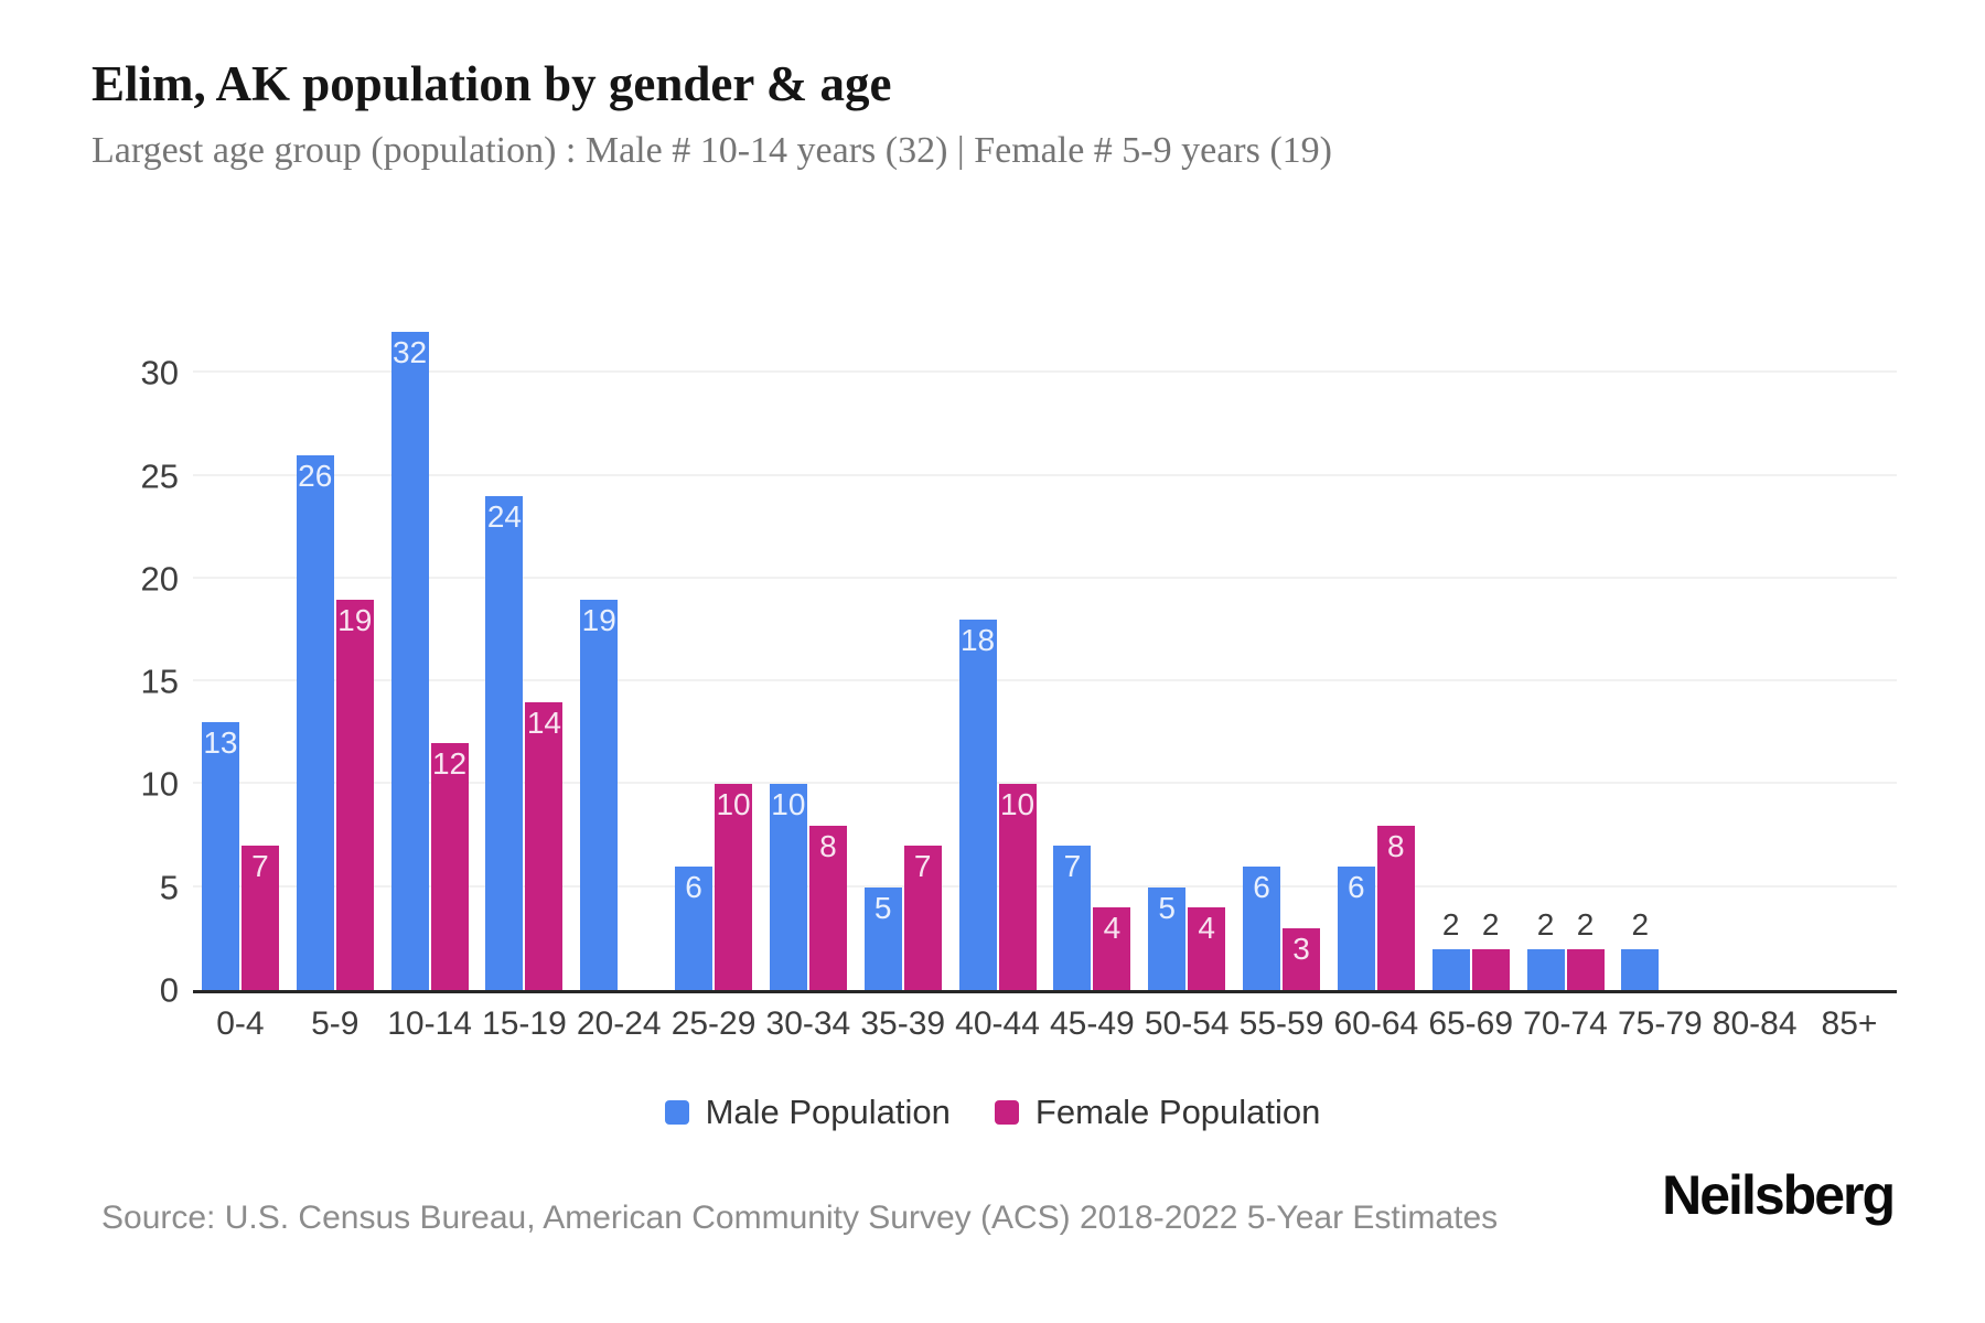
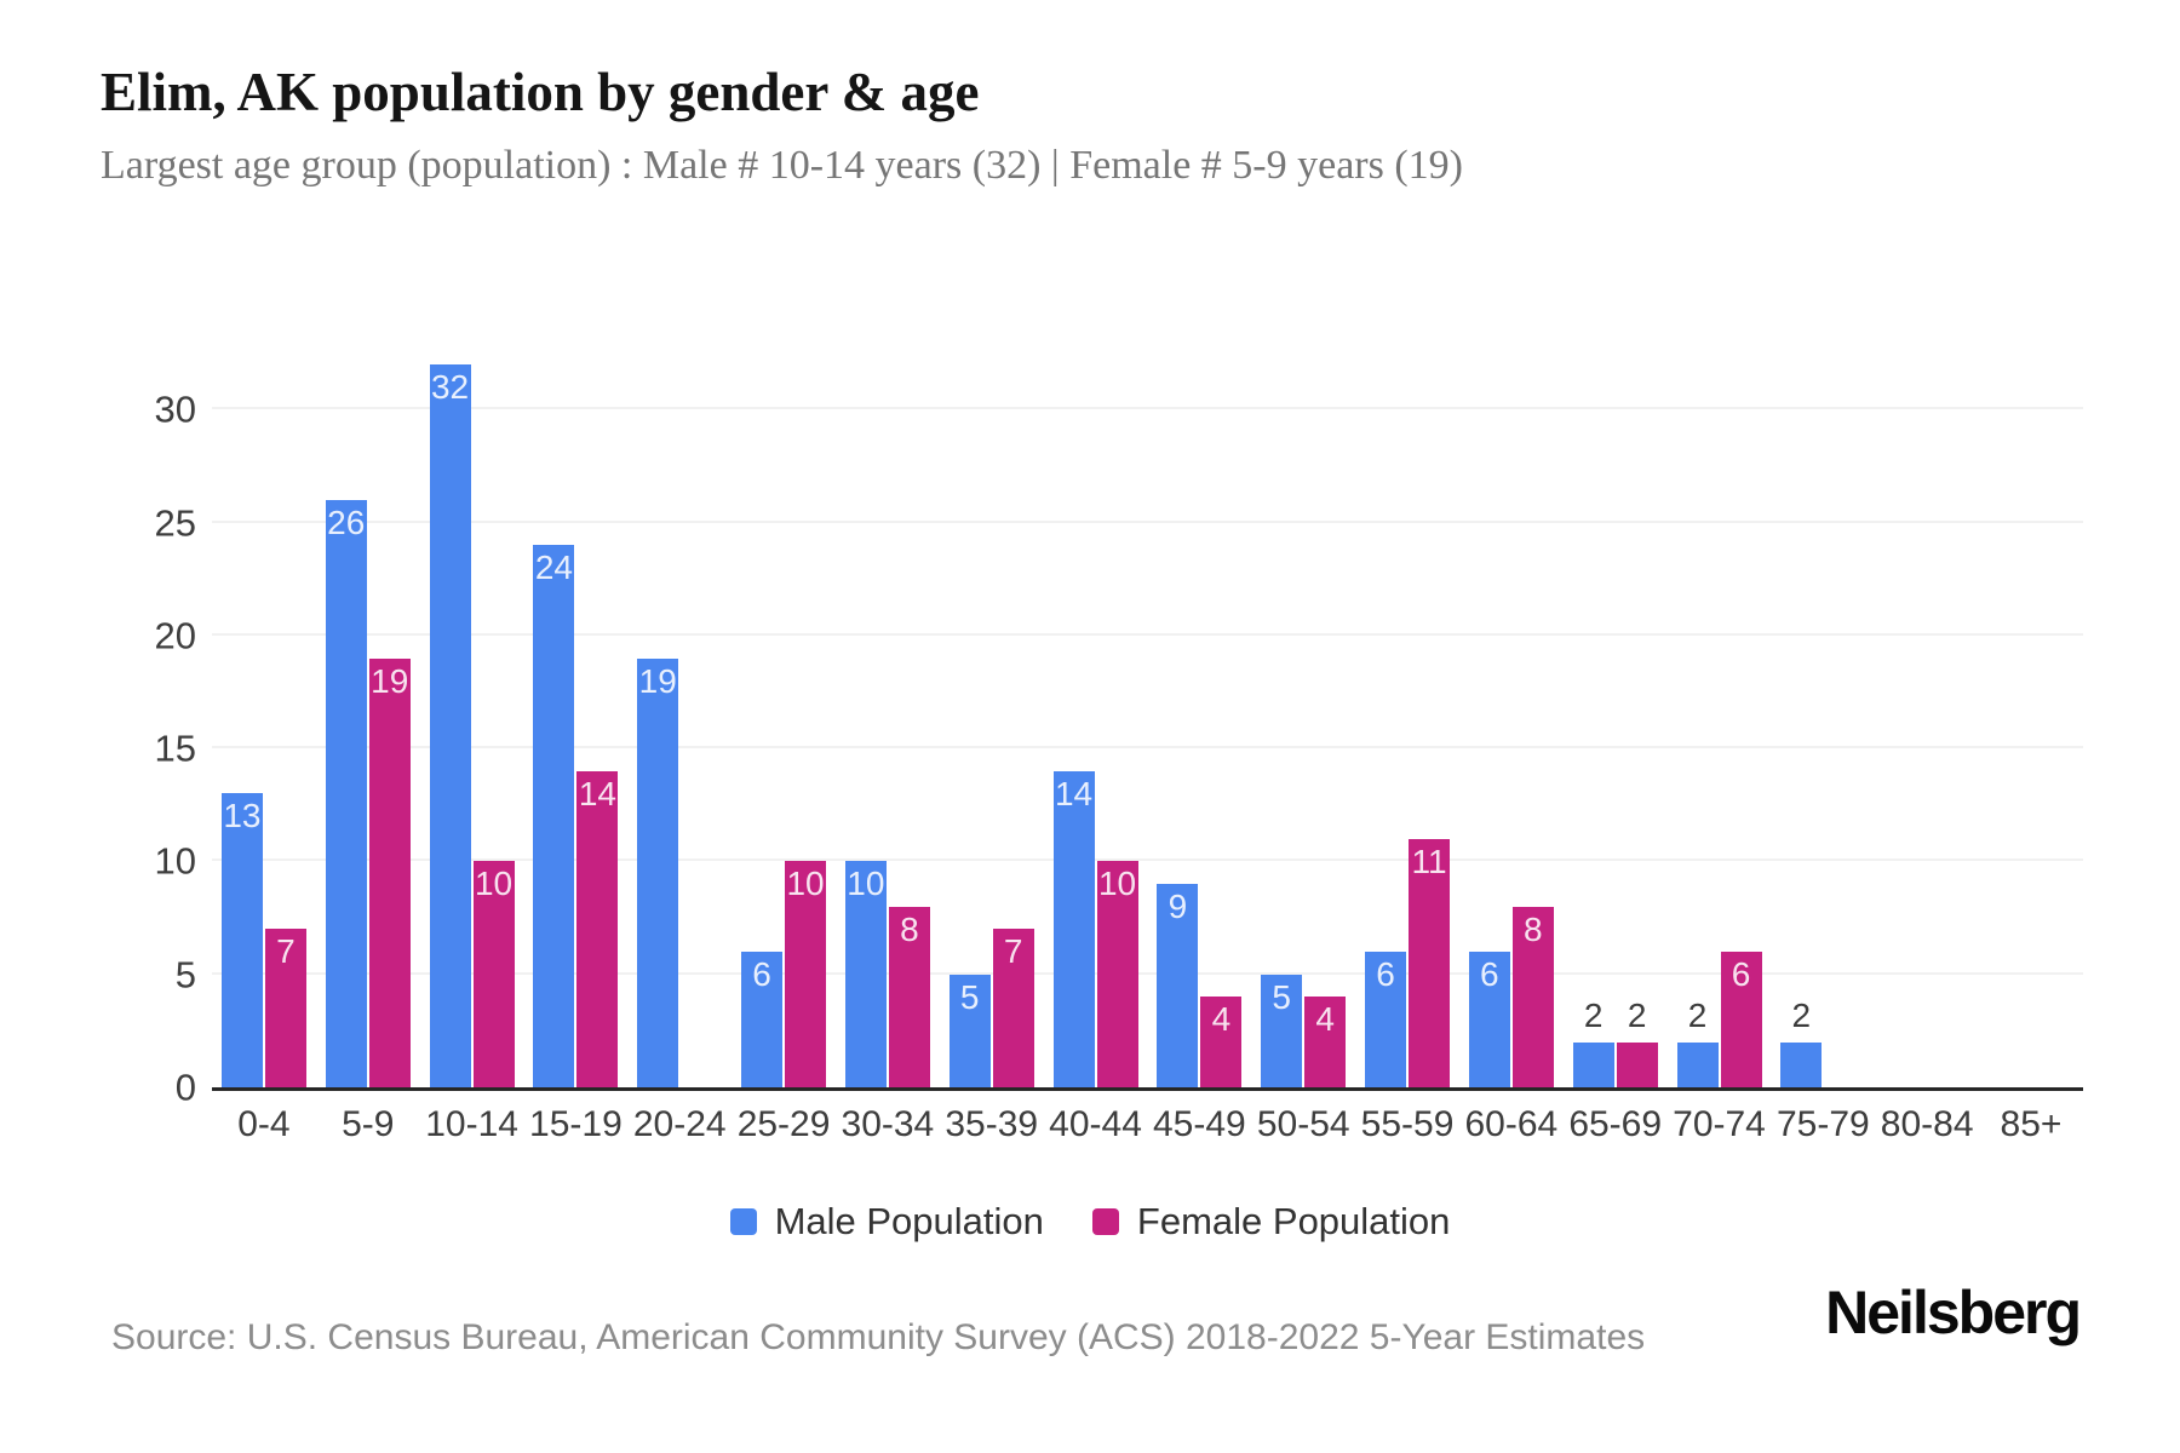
Female Population/10-14: 12 -> 10
Male Population/40-44: 18 -> 14
Male Population/45-49: 7 -> 9
Female Population/55-59: 3 -> 11
Female Population/70-74: 2 -> 6
